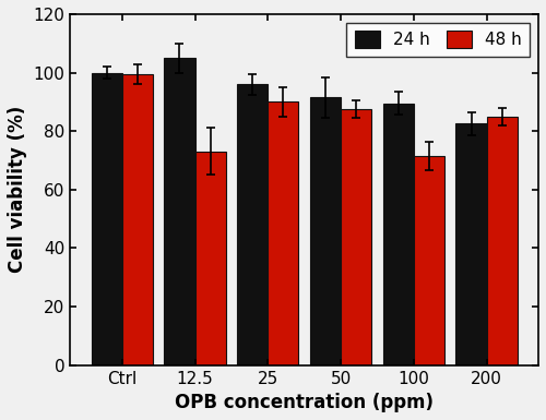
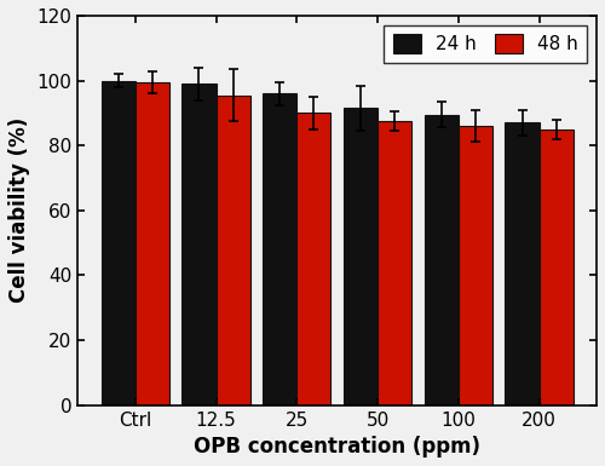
24 h/12.5: 105.0 -> 99.0
48 h/12.5: 73.0 -> 95.5
48 h/100: 71.5 -> 86.0
24 h/200: 82.5 -> 87.0
